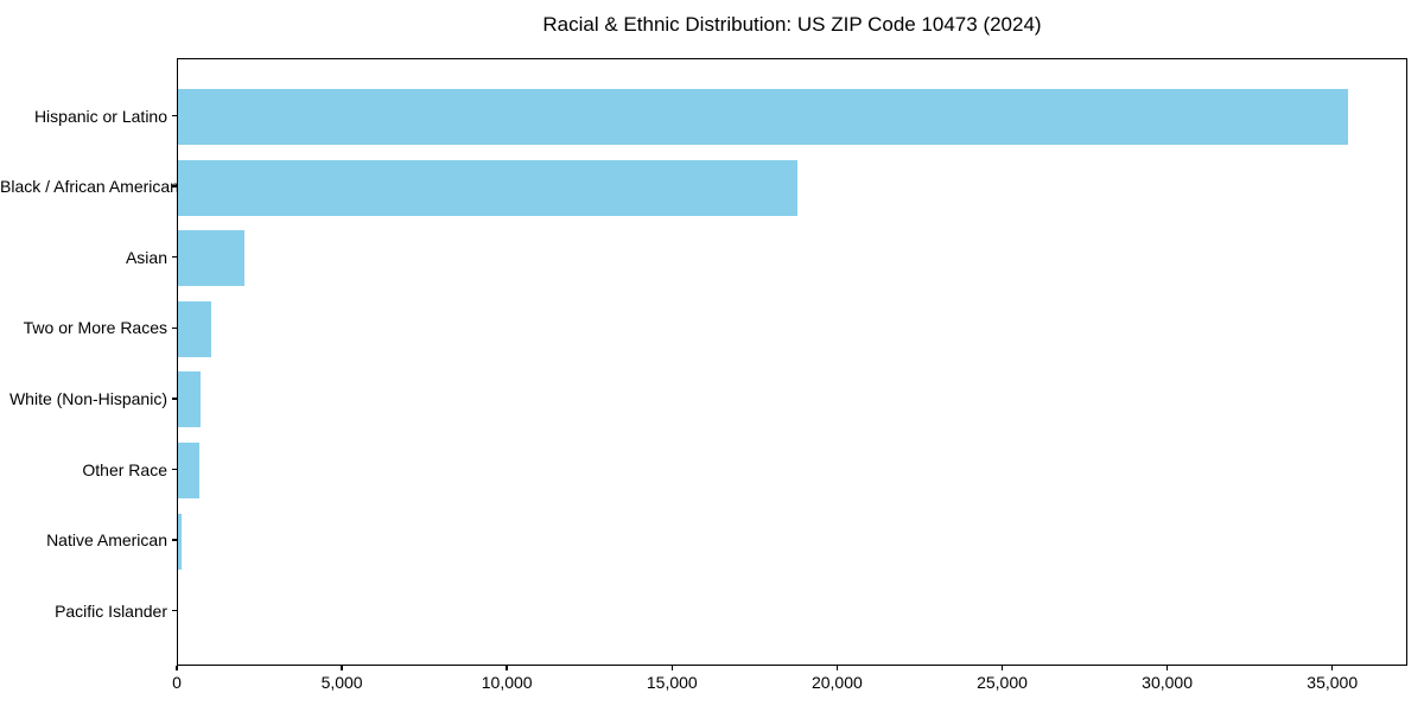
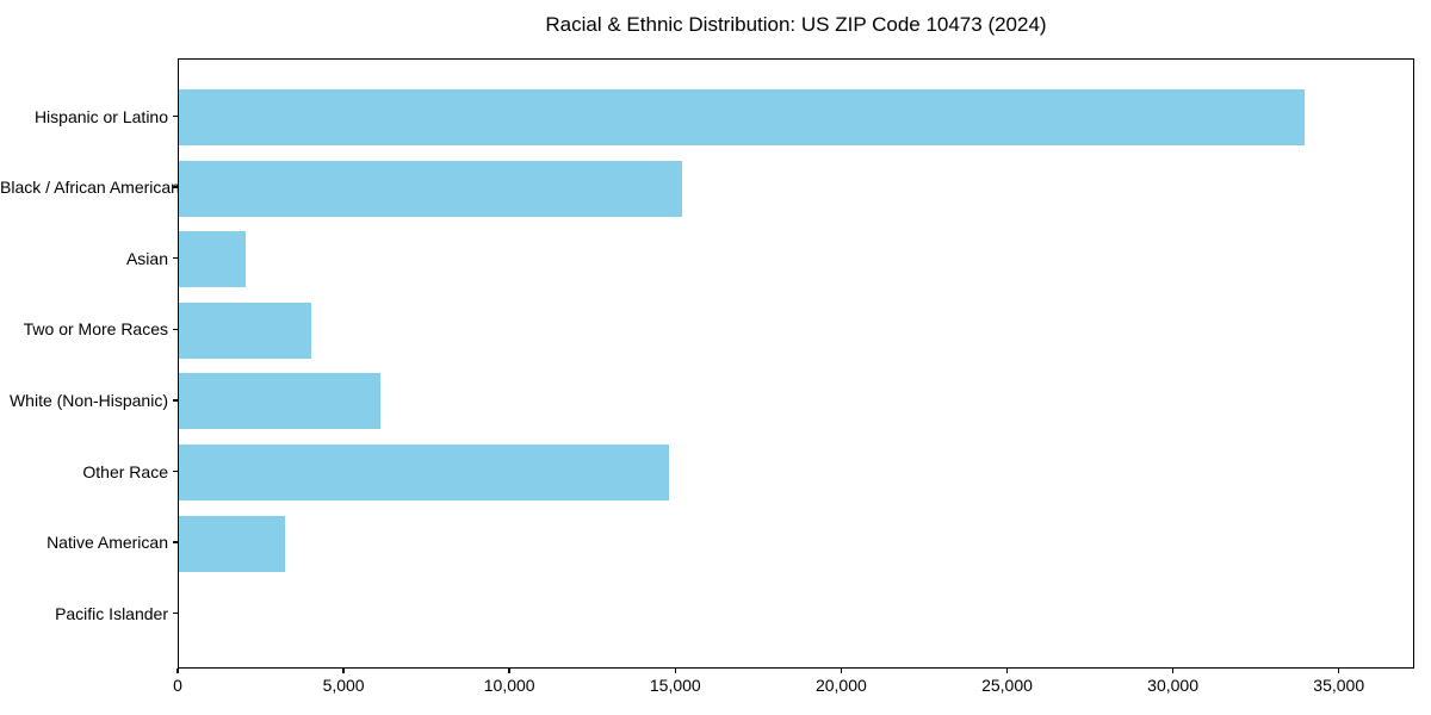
Hispanic or Latino: 35500 -> 34000
Black / African American: 18800 -> 15200
Two or More Races: 1000 -> 4000
White (Non-Hispanic): 700 -> 6100
Other Race: 600 -> 14800
Native American: 100 -> 3200
